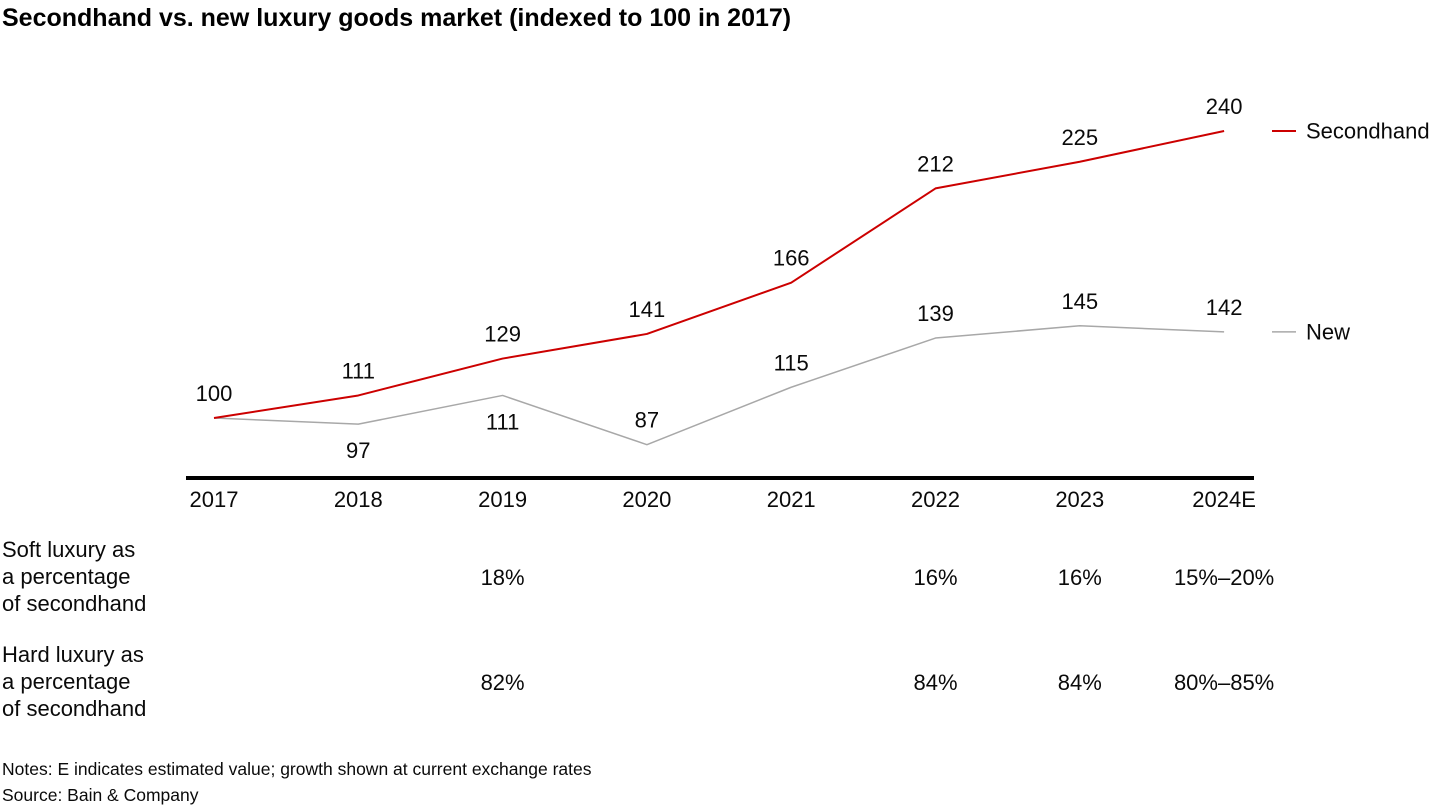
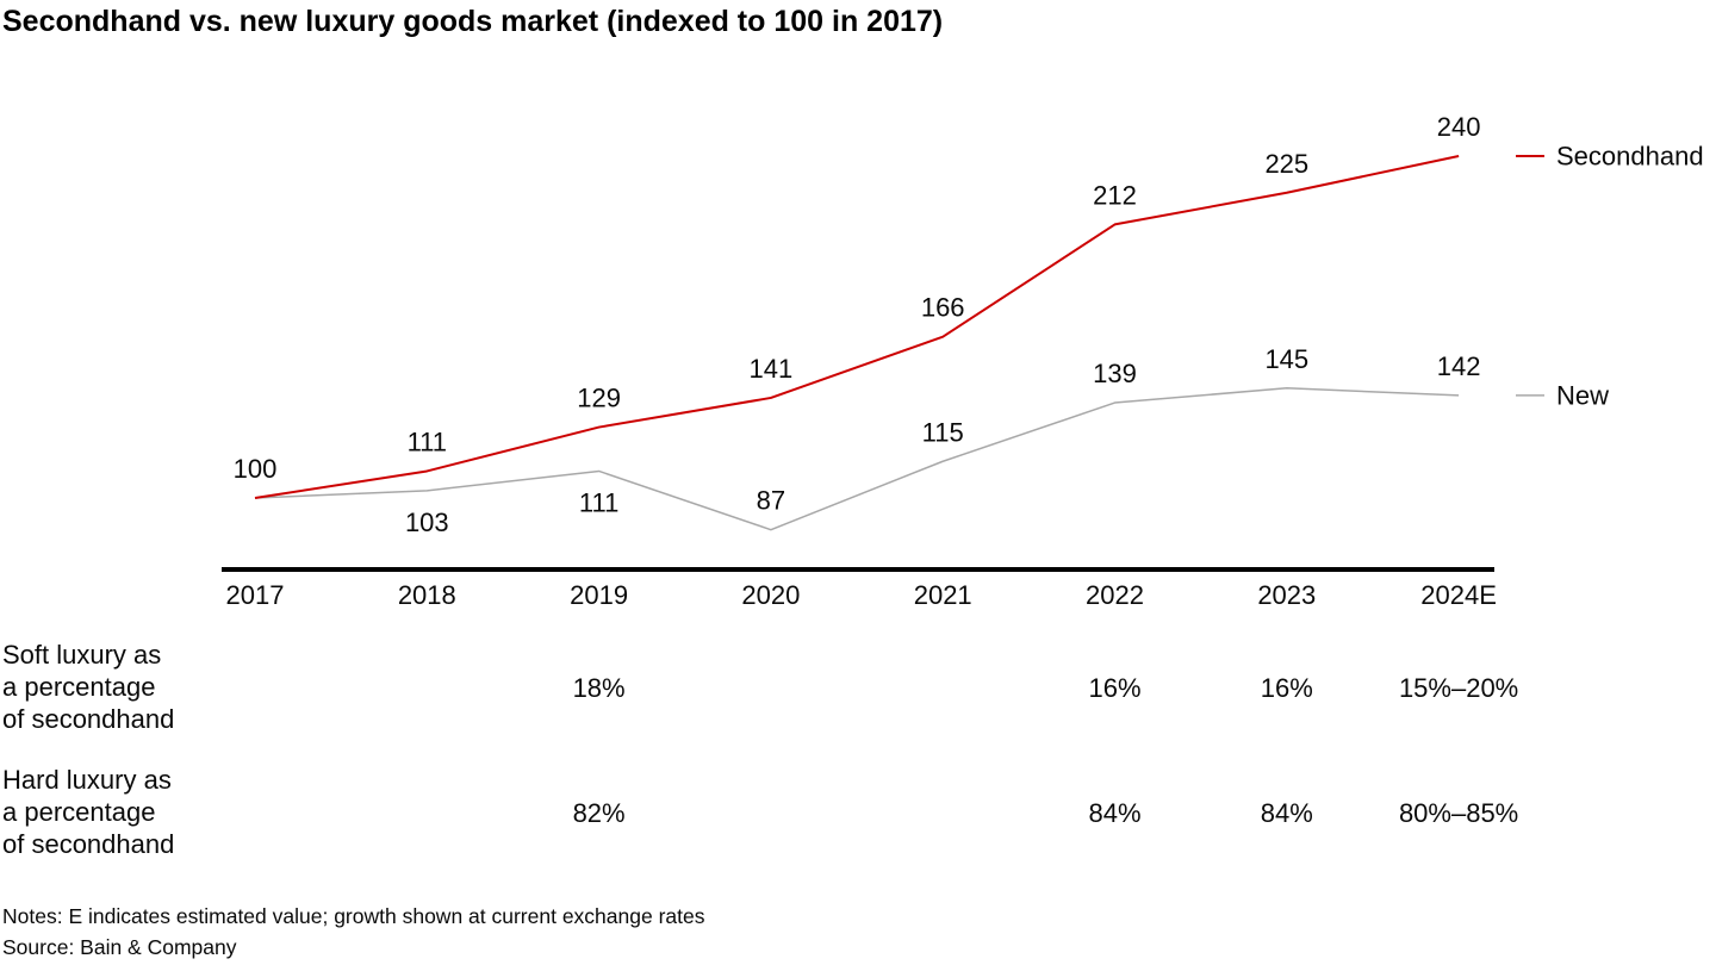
New/2018: 97 -> 103
